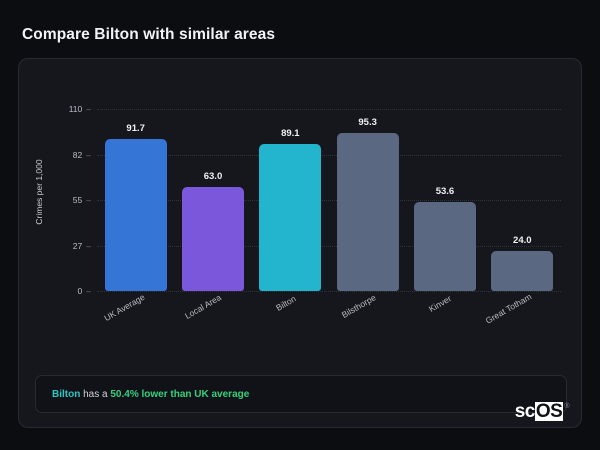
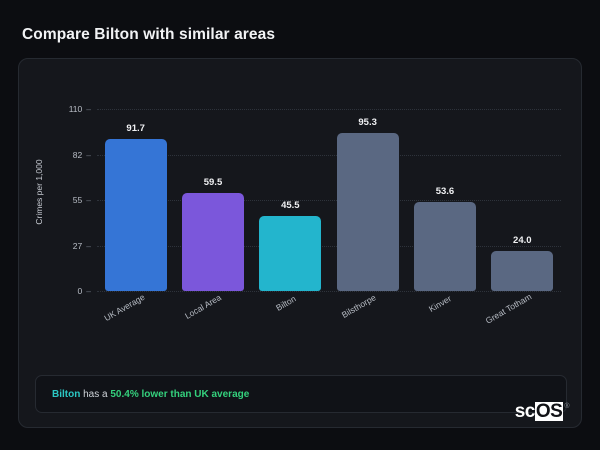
Local Area: 63.0 -> 59.5
Bilton: 89.1 -> 45.5
